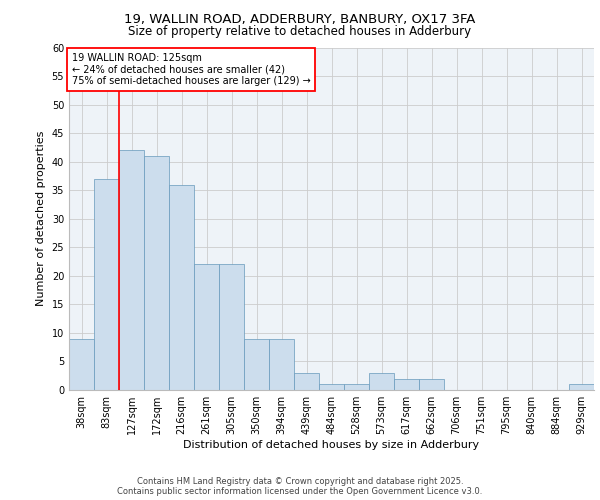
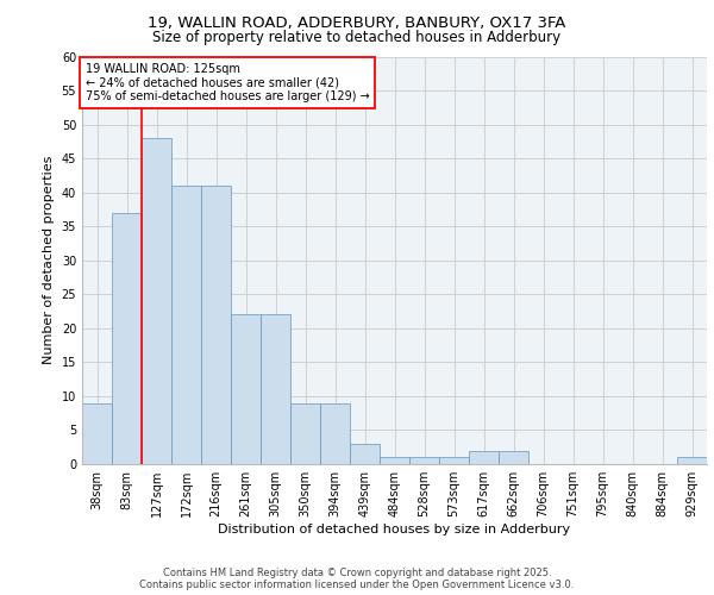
127sqm: 42 -> 48
216sqm: 36 -> 41
573sqm: 3 -> 1
